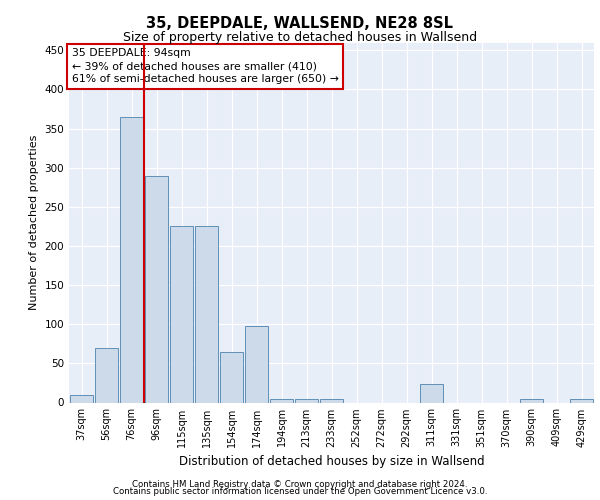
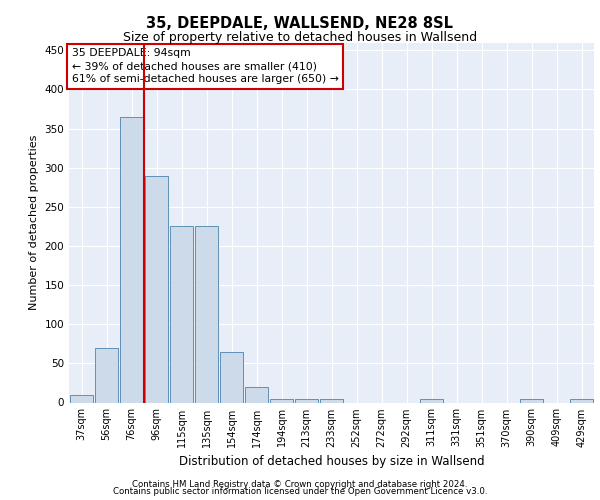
174sqm: 98 -> 20
311sqm: 24 -> 5
